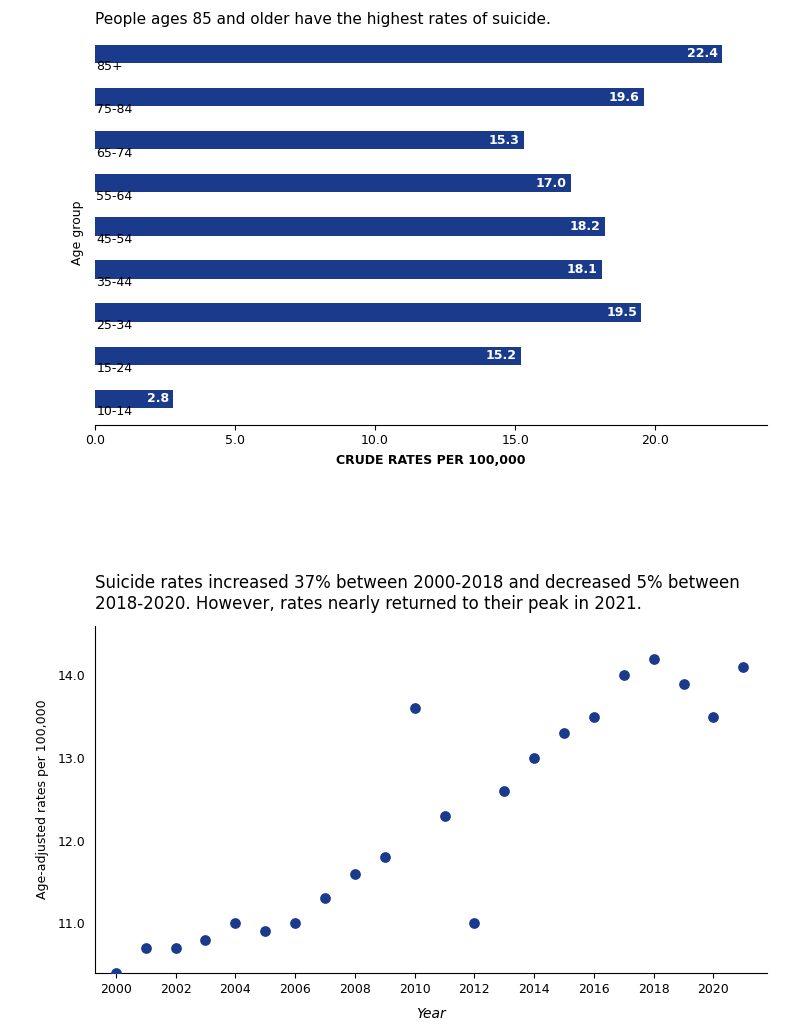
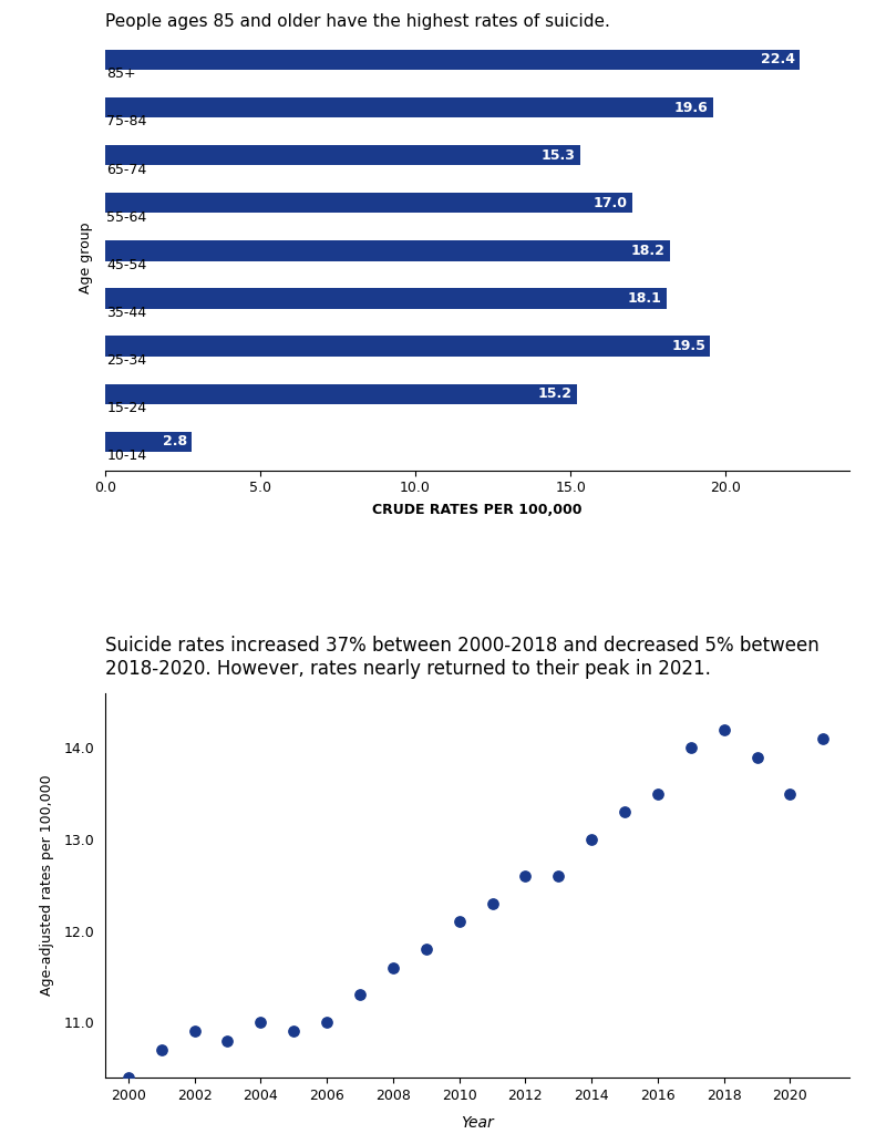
2002: 10.7 -> 10.9
2010: 13.6 -> 12.1
2012: 11.0 -> 12.6
